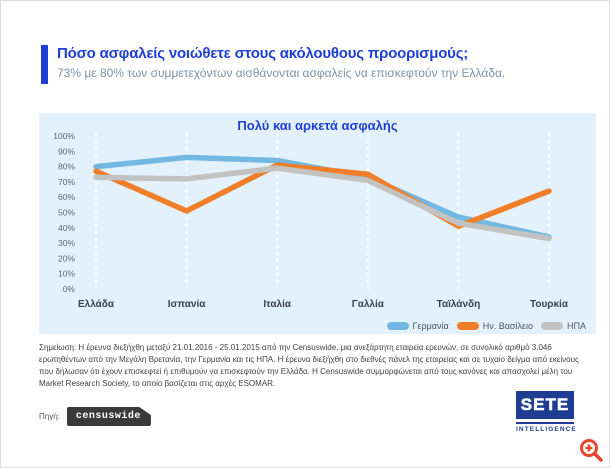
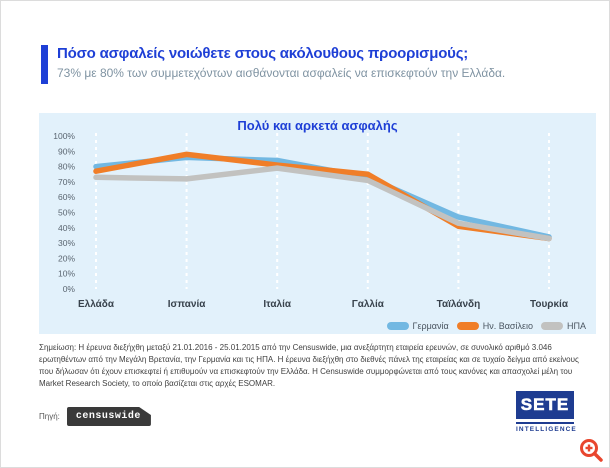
Ην. Βασίλειο/Ισπανία: 51% -> 88%
Ην. Βασίλειο/Τουρκία: 64% -> 33%
